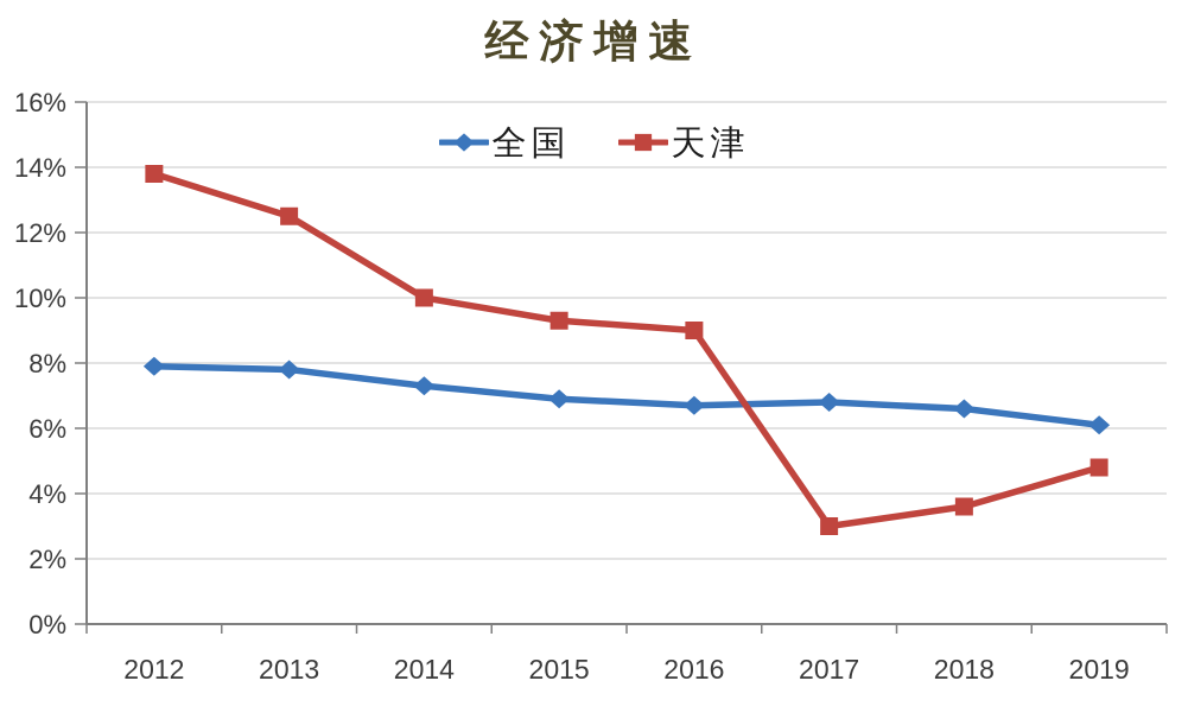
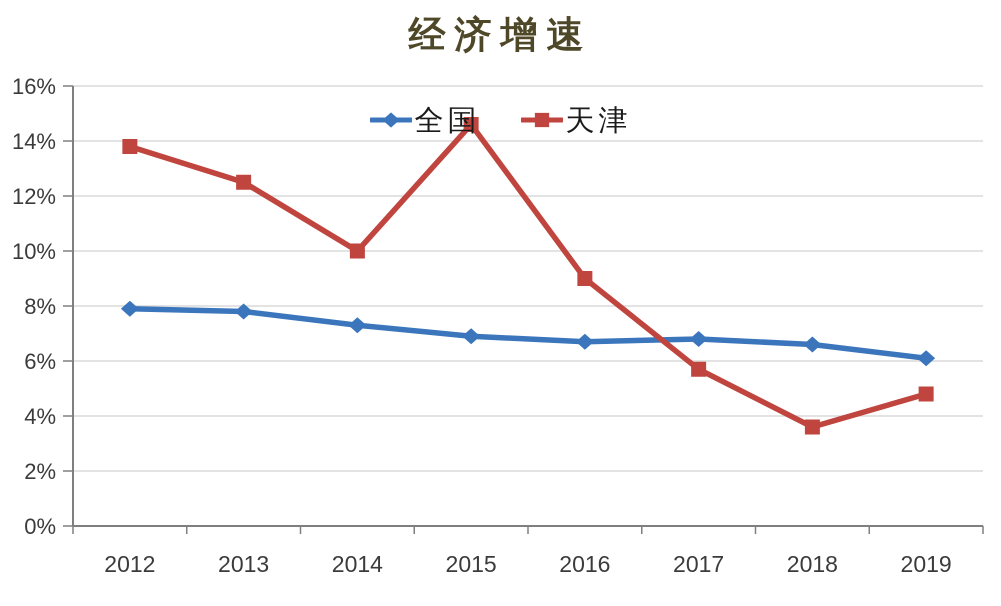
天津/2015: 9.3% -> 14.6%
天津/2017: 3.0% -> 5.7%
